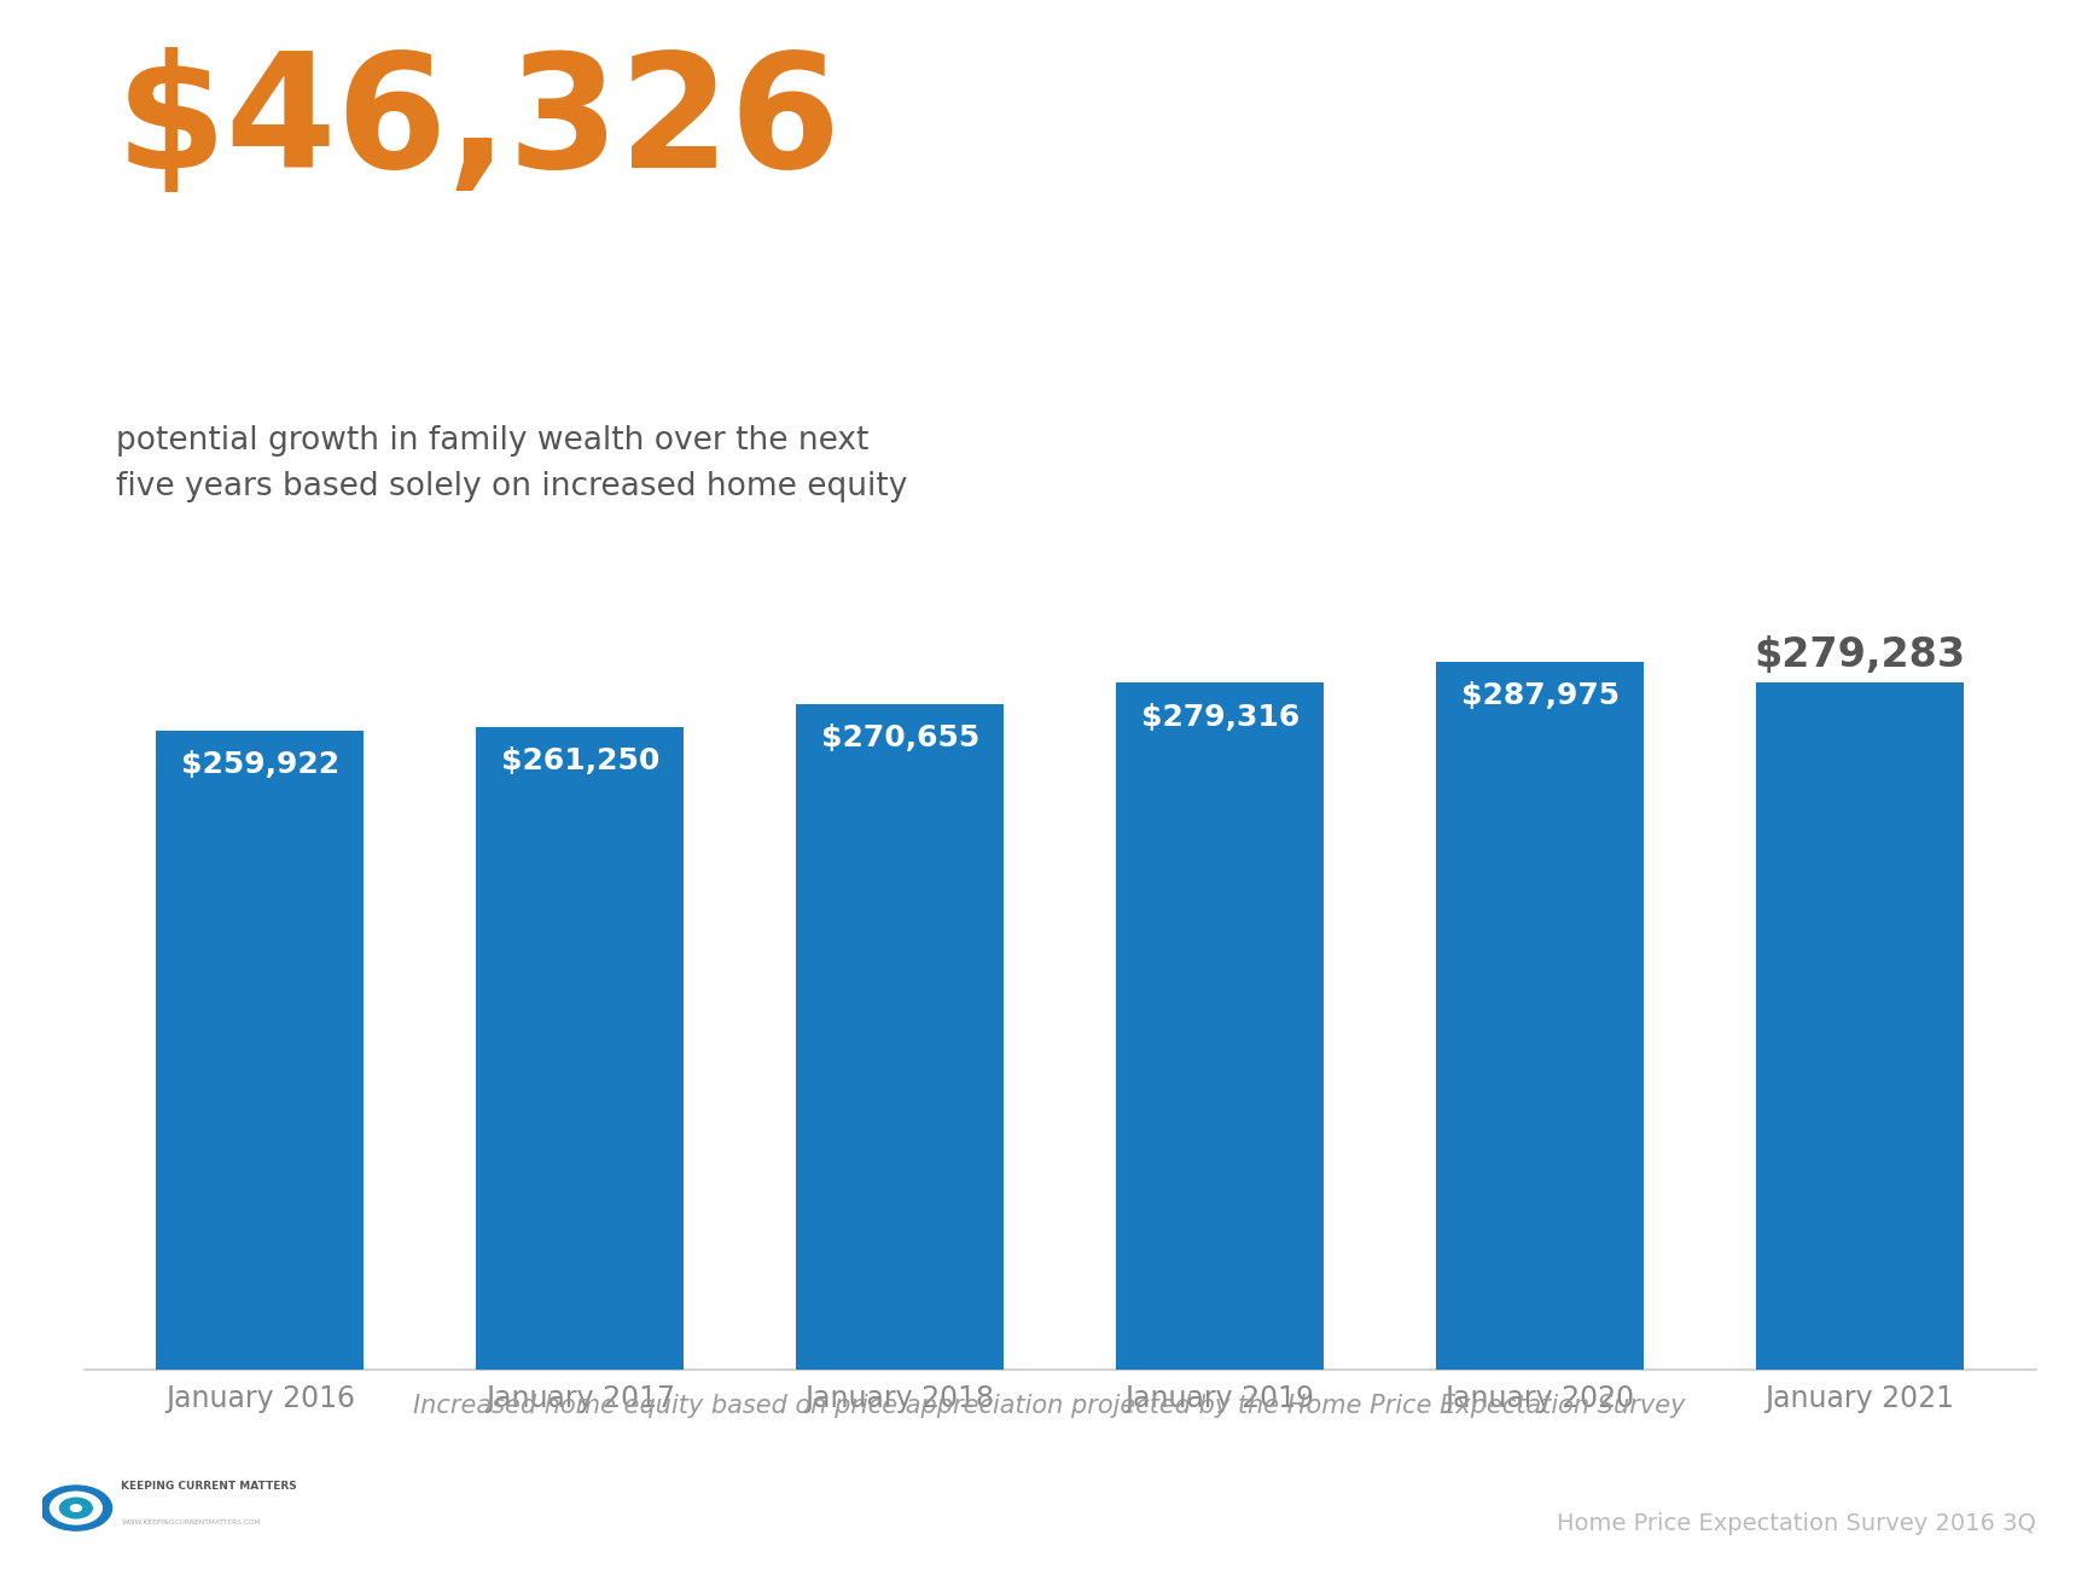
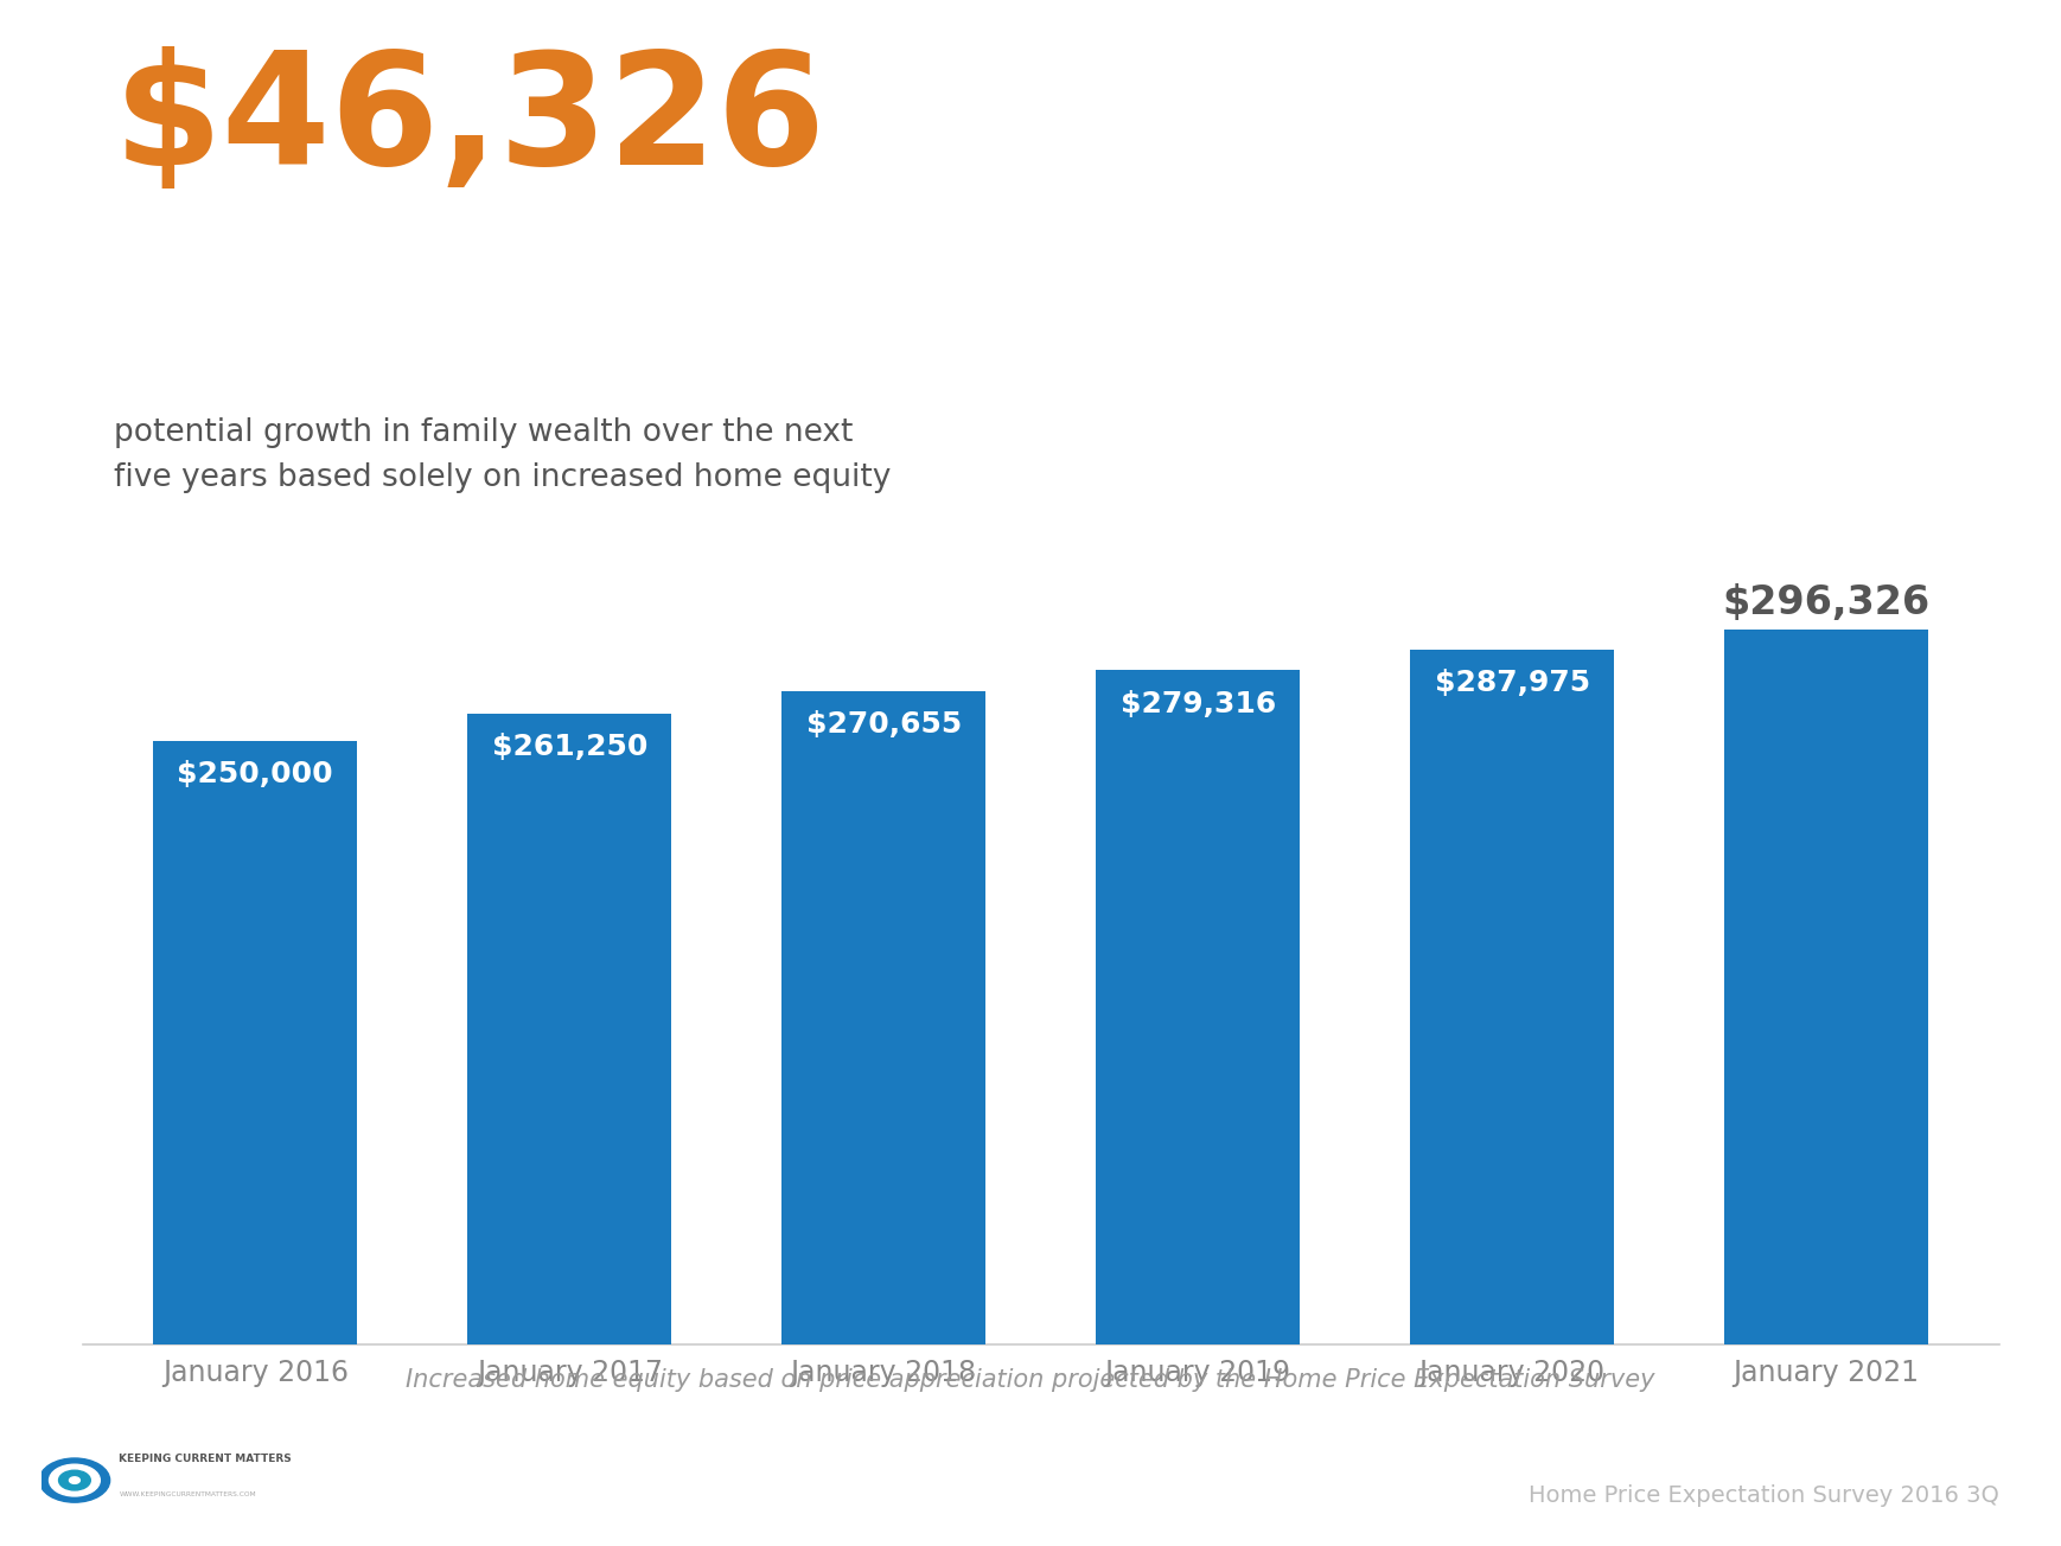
January 2016: $259,922 -> $250,000
January 2021: $279,283 -> $296,326
